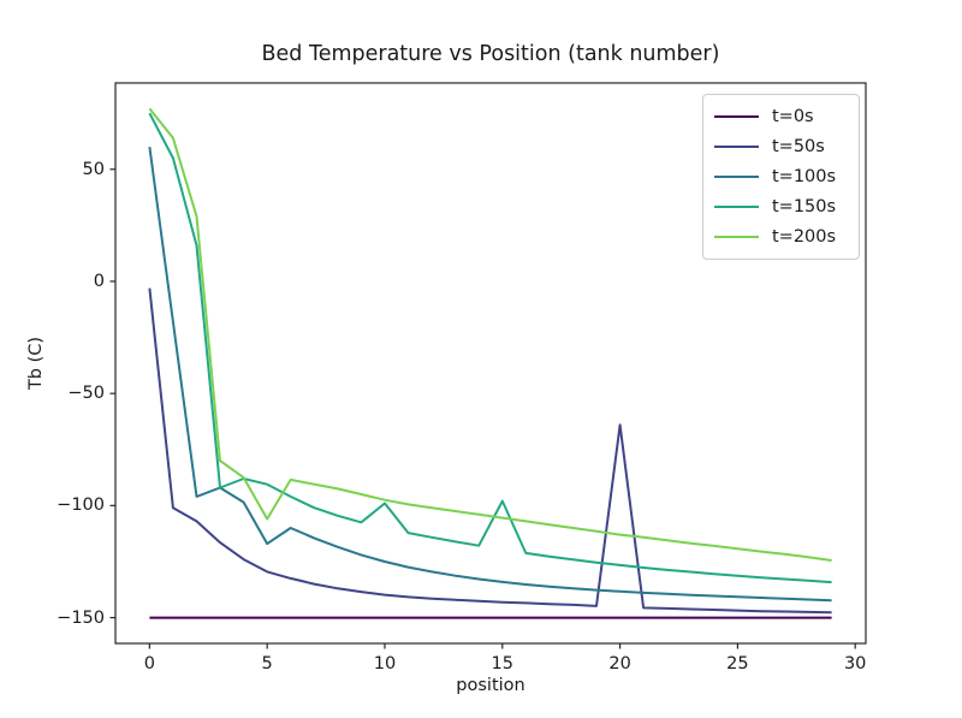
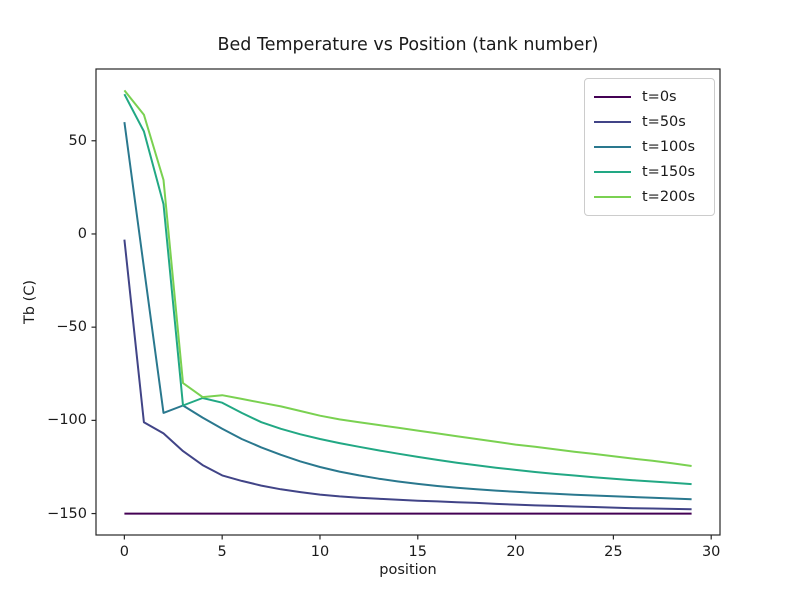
t=100s/5: -117 -> -104
t=200s/5: -106 -> -86
t=150s/10: -99 -> -110
t=150s/15: -98 -> -120
t=50s/20: -64 -> -145
